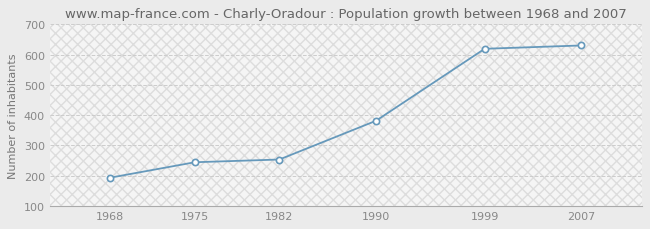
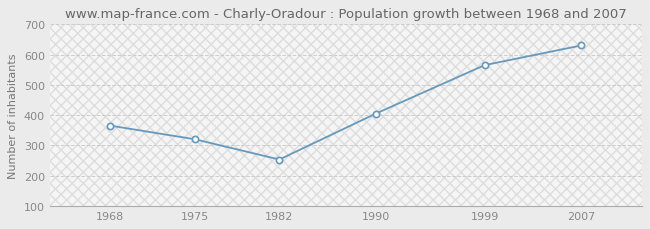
1968: 193 -> 365
1975: 244 -> 320
1990: 381 -> 405
1999: 619 -> 565
